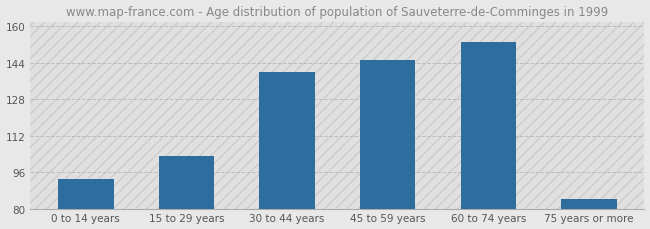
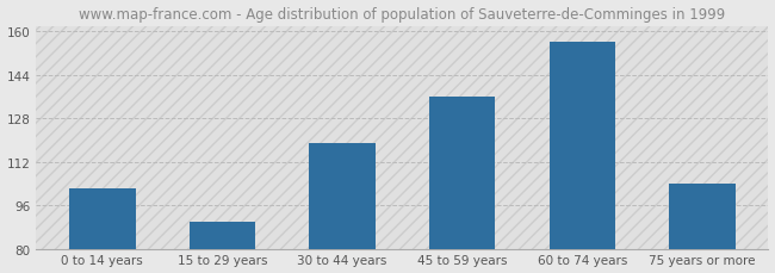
0 to 14 years: 93 -> 102
15 to 29 years: 103 -> 90
30 to 44 years: 140 -> 119
45 to 59 years: 145 -> 136
60 to 74 years: 153 -> 156
75 years or more: 84 -> 104
